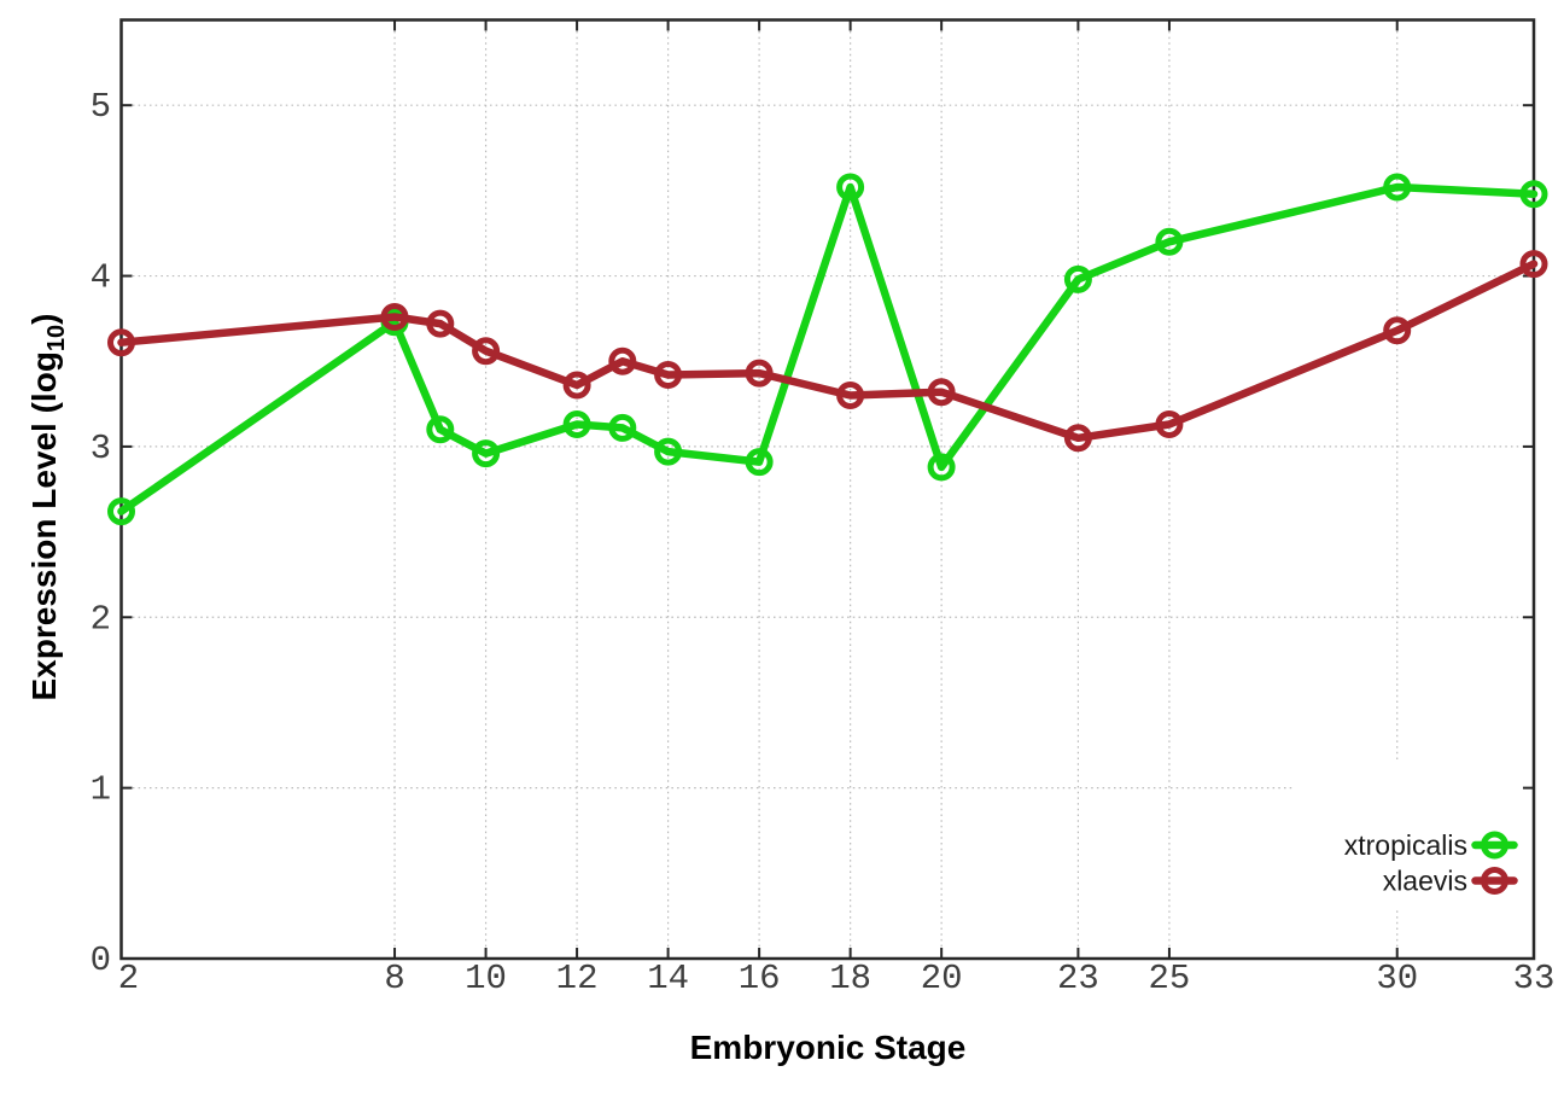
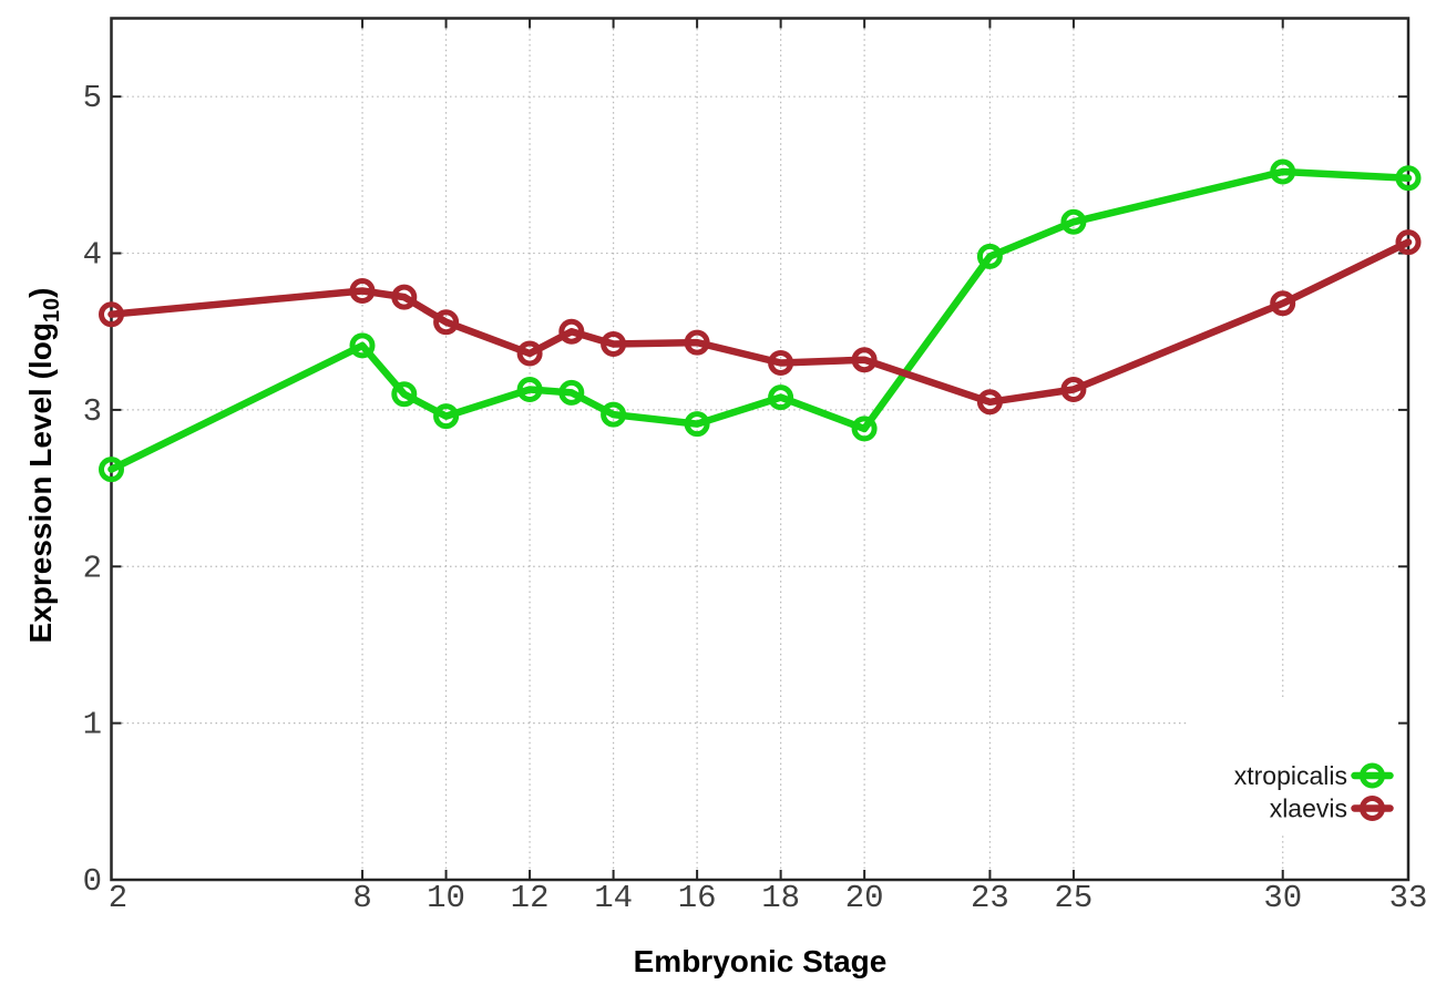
xtropicalis/8: 3.73 -> 3.41
xtropicalis/18: 4.52 -> 3.08
